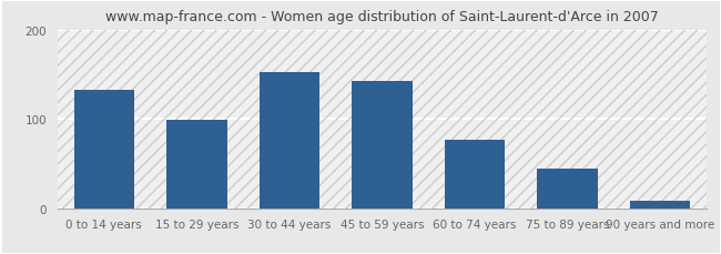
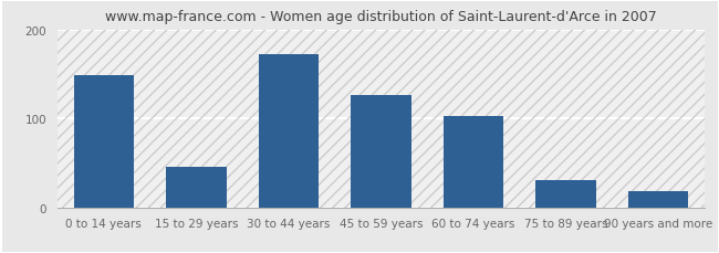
0 to 14 years: 132 -> 148
15 to 29 years: 99 -> 46
30 to 44 years: 152 -> 172
45 to 59 years: 142 -> 126
60 to 74 years: 76 -> 102
75 to 89 years: 44 -> 30
90 years and more: 8 -> 18
